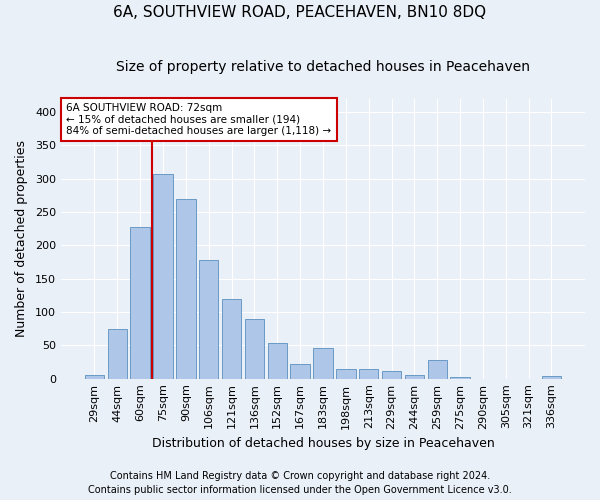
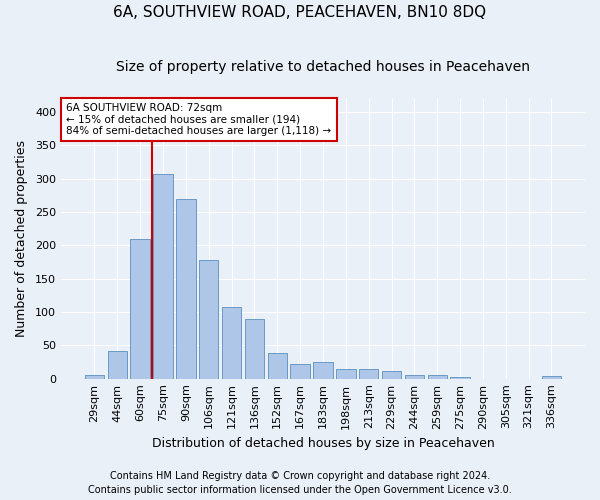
44sqm: 74 -> 42
60sqm: 228 -> 210
121sqm: 120 -> 107
152sqm: 54 -> 39
183sqm: 46 -> 25
259sqm: 28 -> 6
